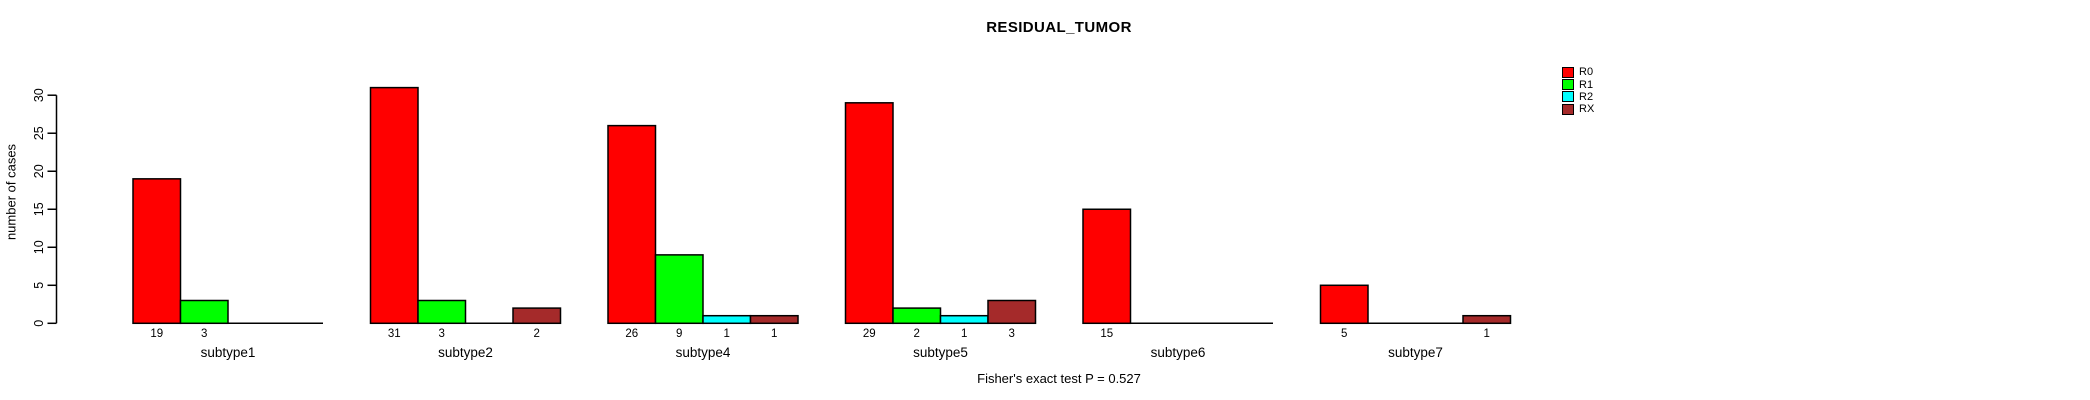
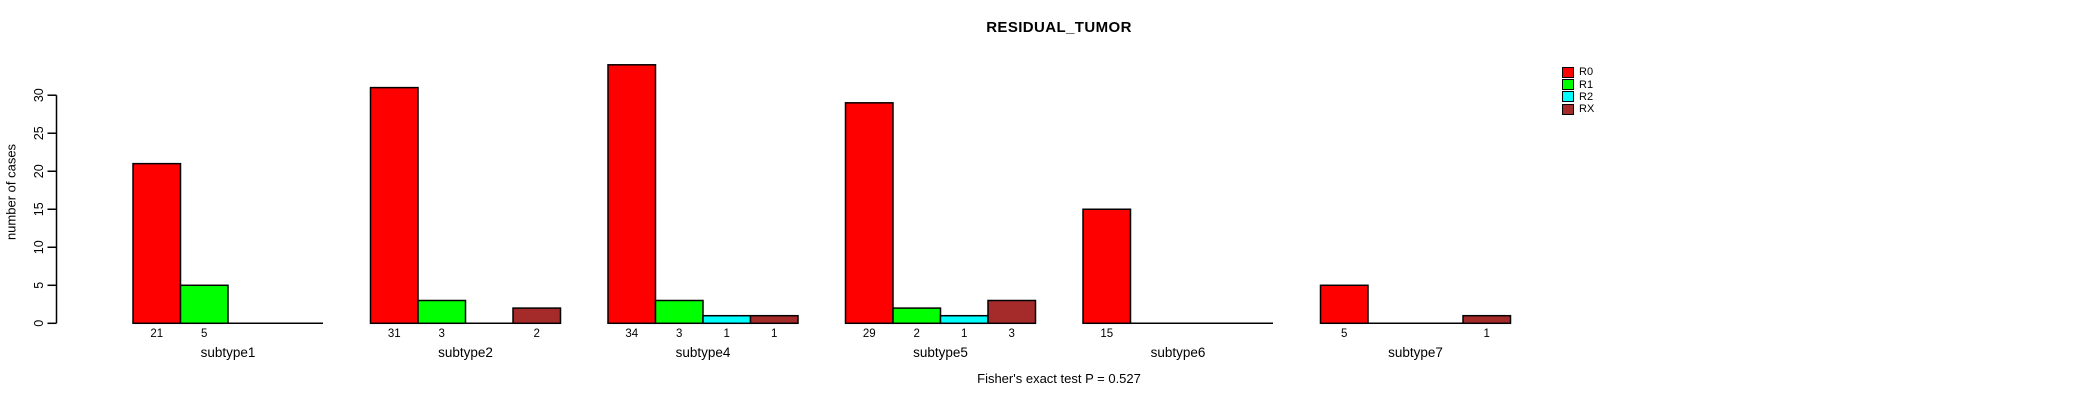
R0/subtype1: 19 -> 21
R1/subtype1: 3 -> 5
R0/subtype4: 26 -> 34
R1/subtype4: 9 -> 3
